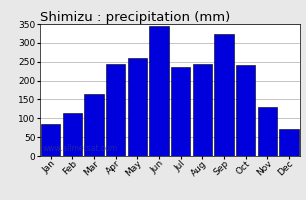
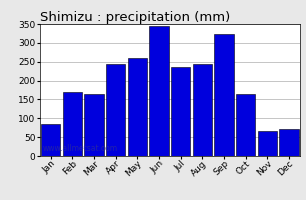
Feb: 115 -> 170
Oct: 240 -> 165
Nov: 130 -> 65
